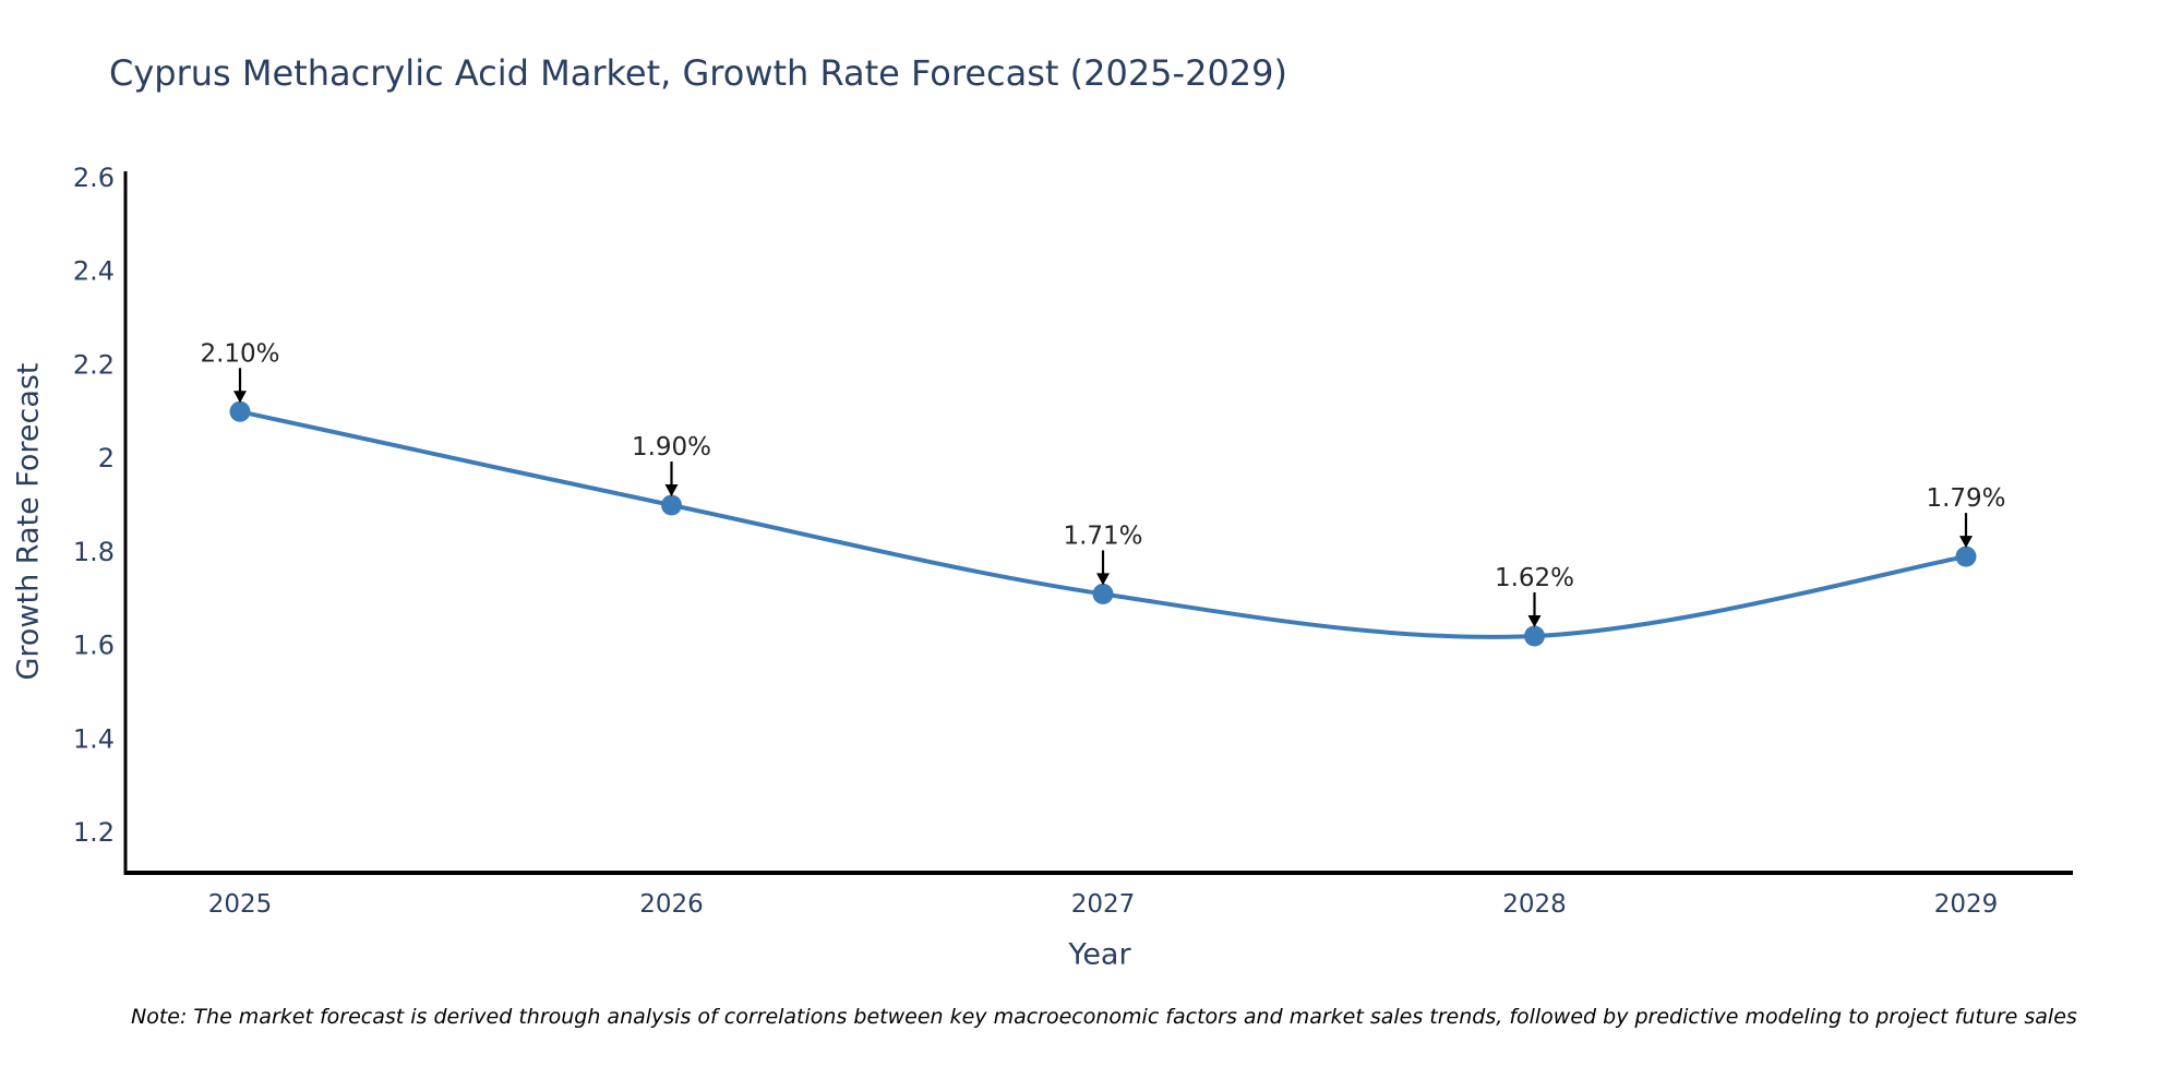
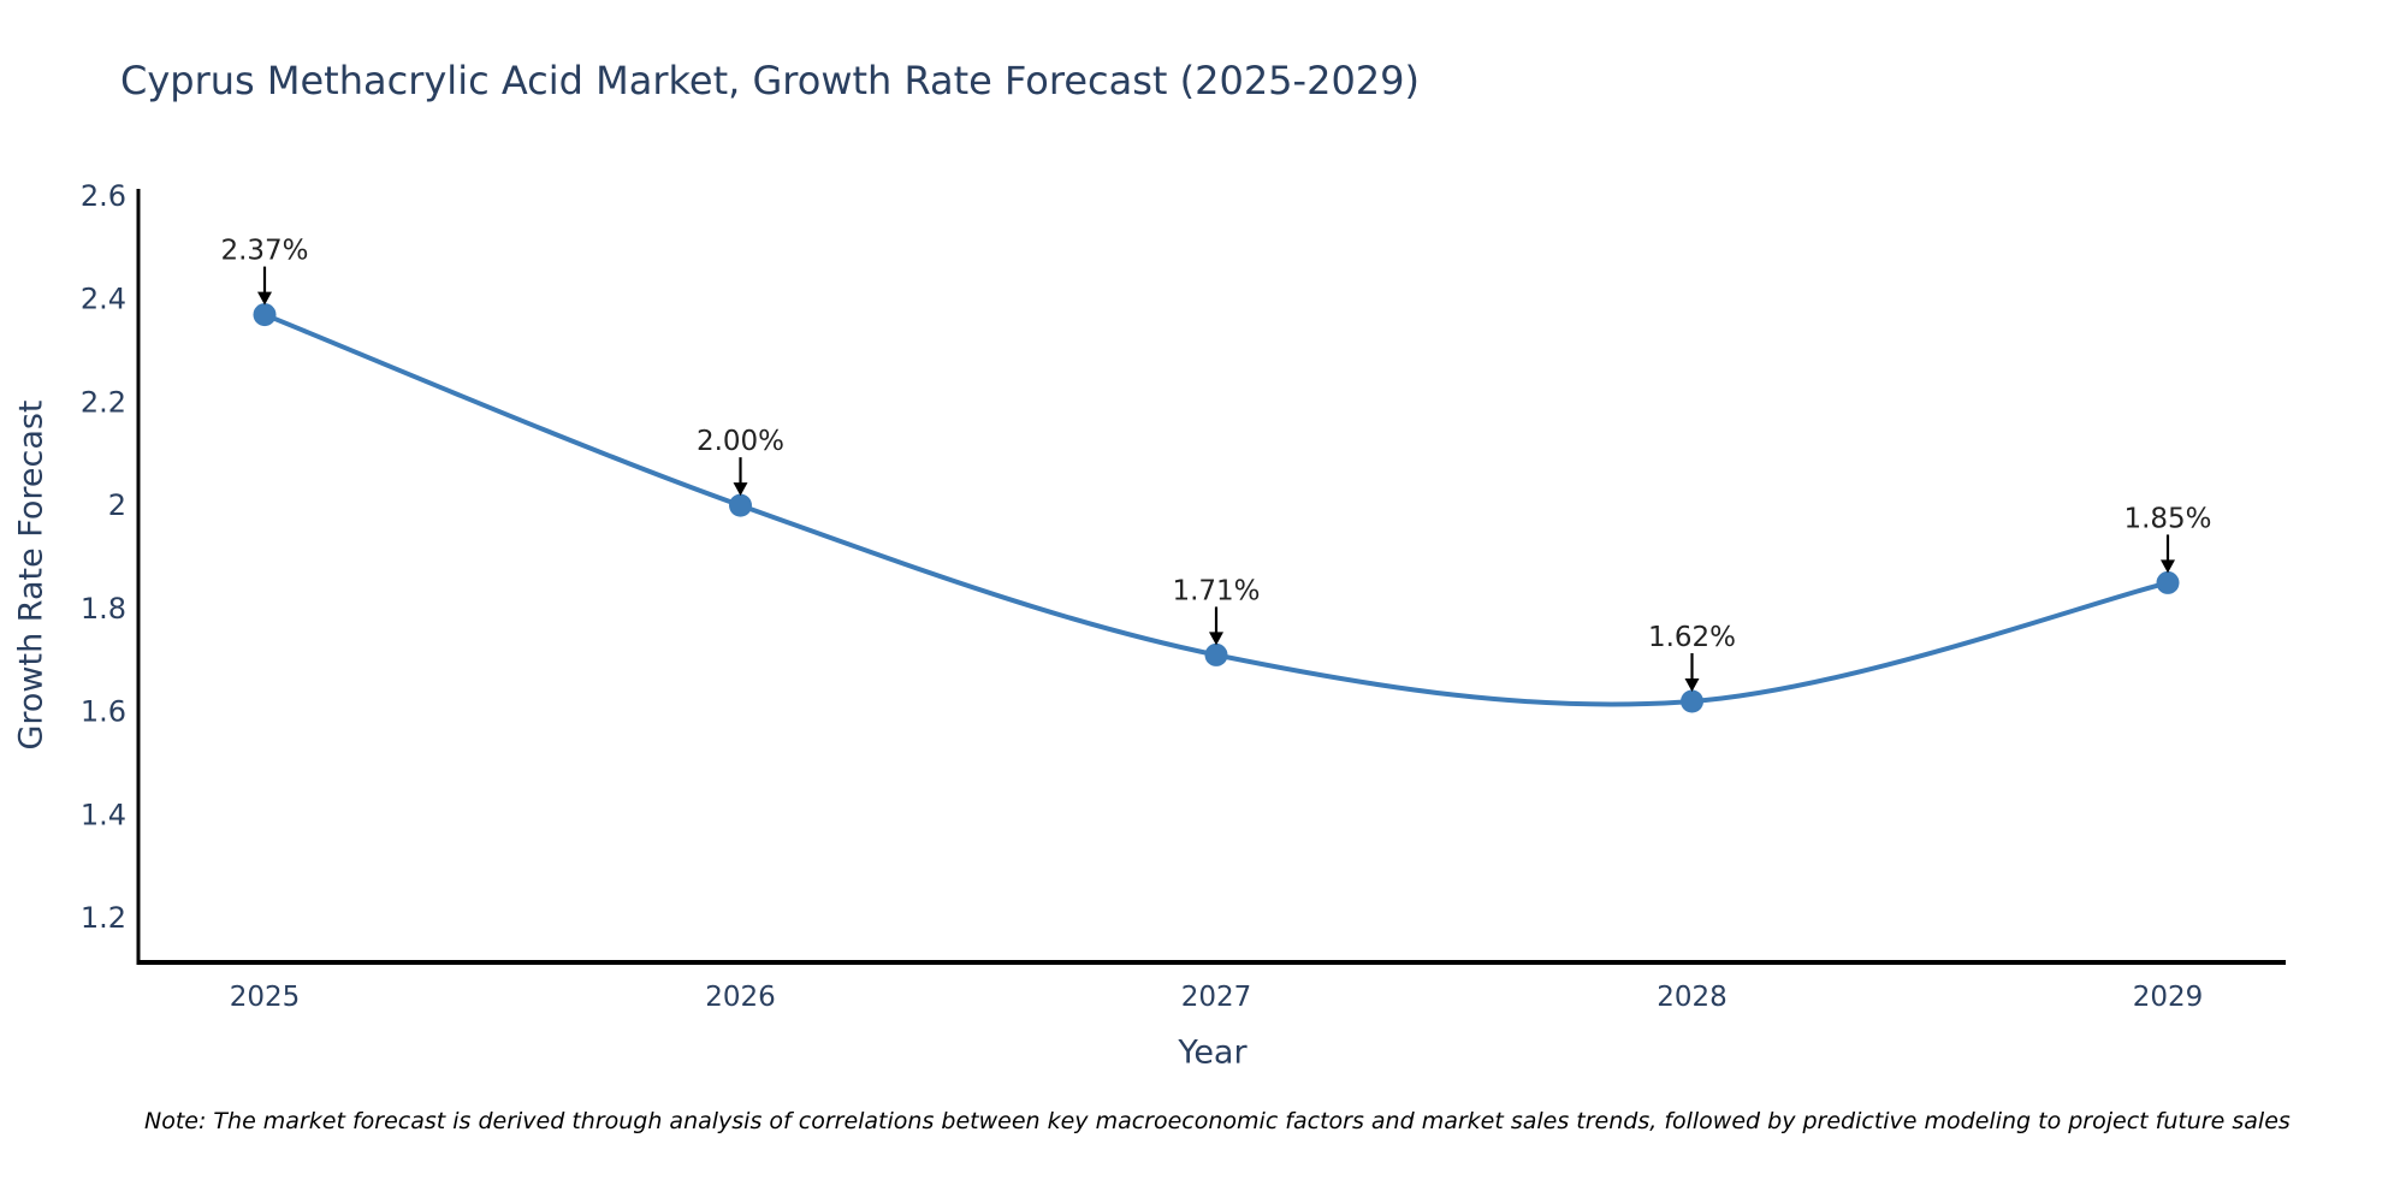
2025: 2.10% -> 2.37%
2026: 1.90% -> 2.00%
2029: 1.79% -> 1.85%
